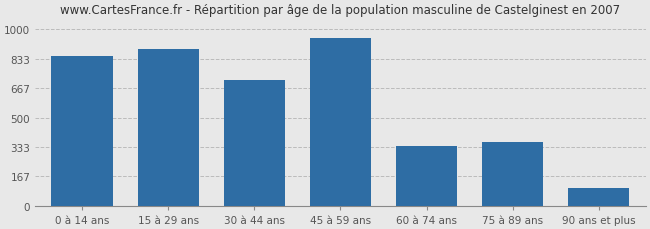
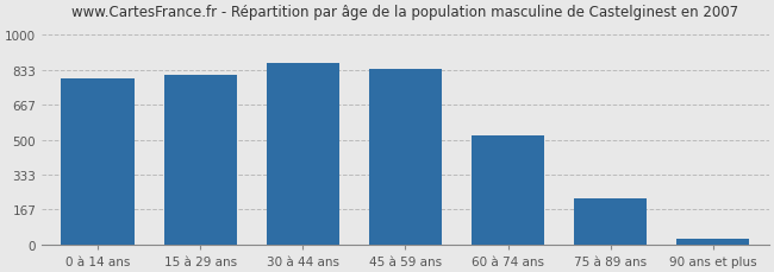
0 à 14 ans: 850 -> 790
15 à 29 ans: 890 -> 810
30 à 44 ans: 710 -> 870
45 à 59 ans: 950 -> 840
60 à 74 ans: 340 -> 520
75 à 89 ans: 360 -> 220
90 ans et plus: 100 -> 30
